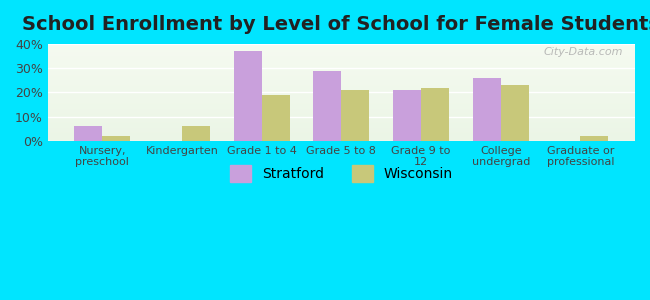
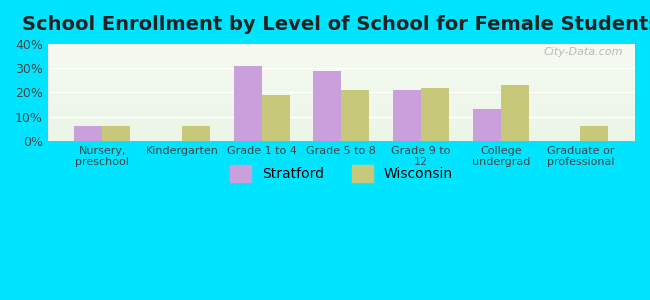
Wisconsin/Nursery, preschool: 2% -> 6%
Stratford/Grade 1 to 4: 37% -> 31%
Stratford/College undergrad: 26% -> 13%
Wisconsin/Graduate or professional: 2% -> 6%
